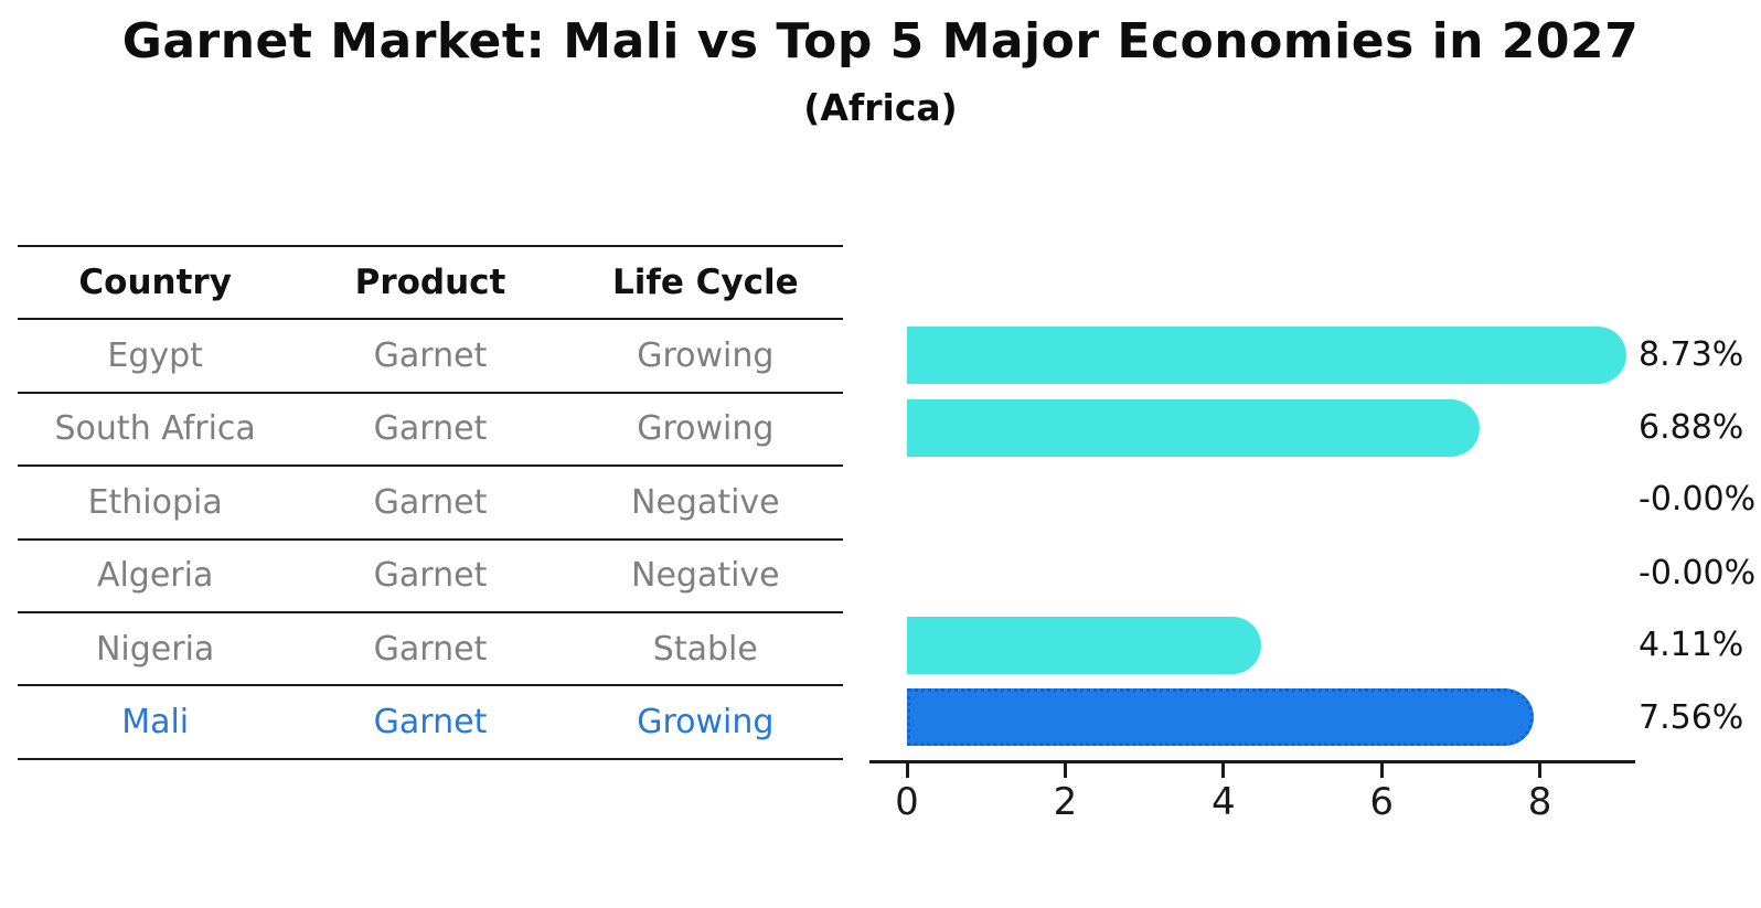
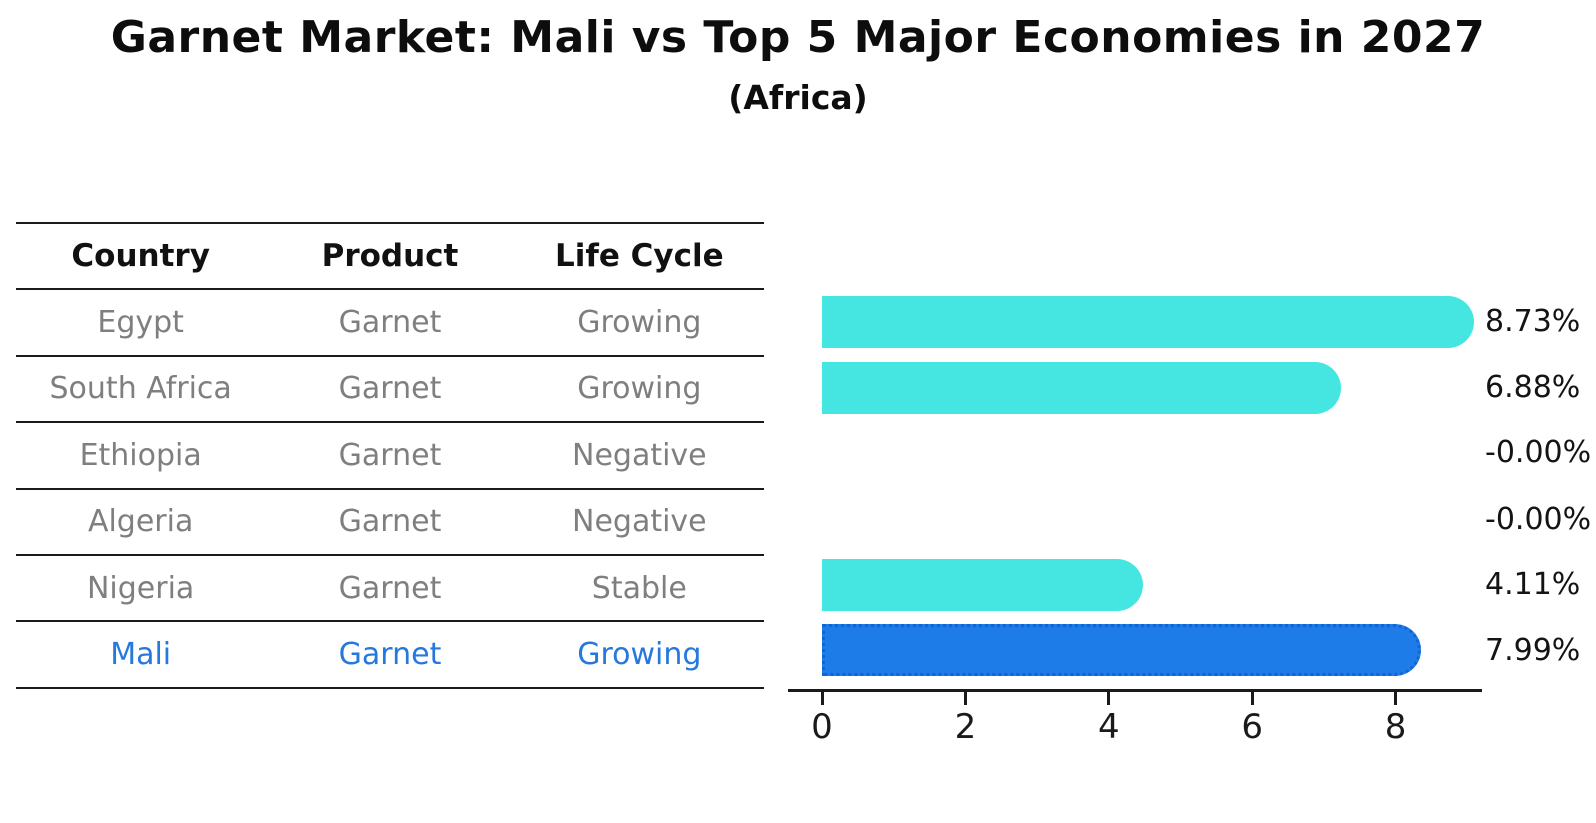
Mali: 7.56% -> 7.99%
